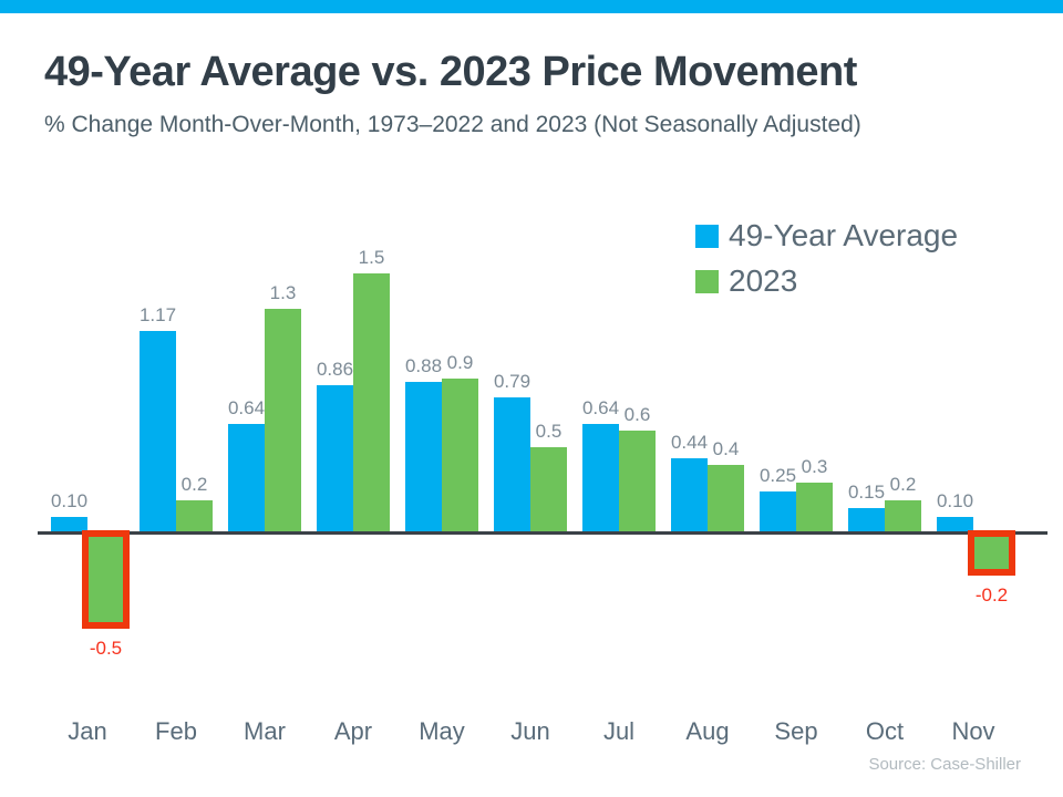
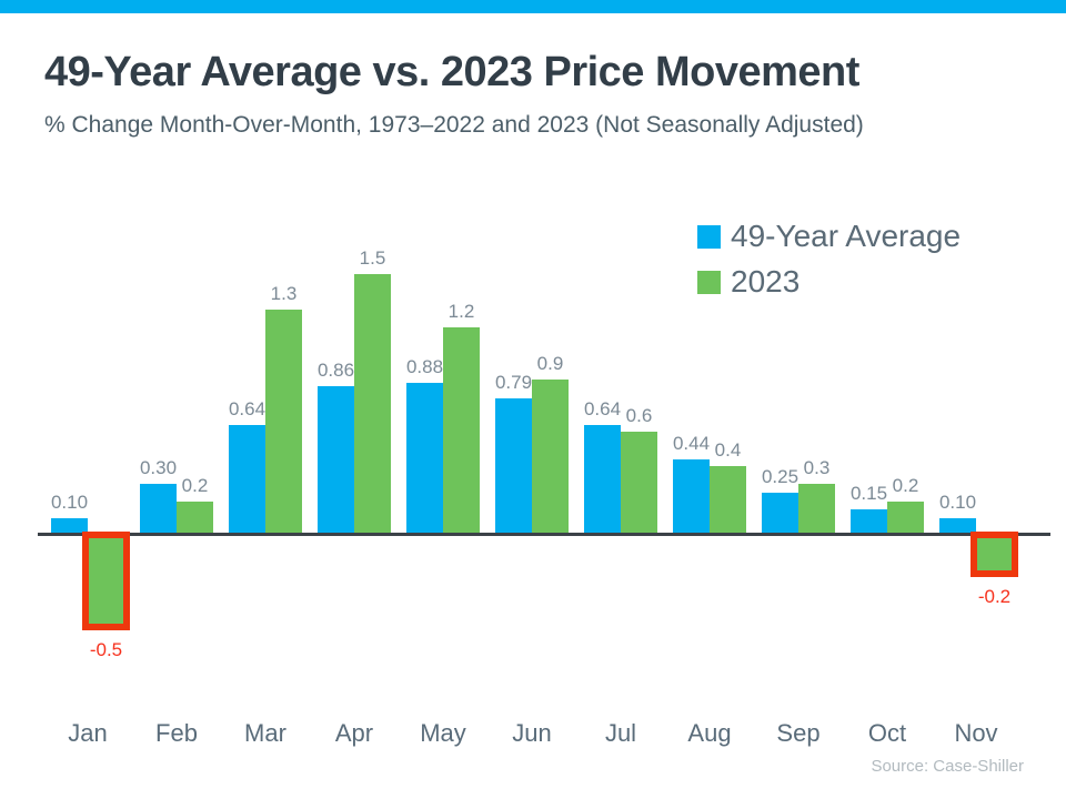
49-Year Average/Feb: 1.17 -> 0.30
2023/May: 0.9 -> 1.2
2023/Jun: 0.5 -> 0.9
